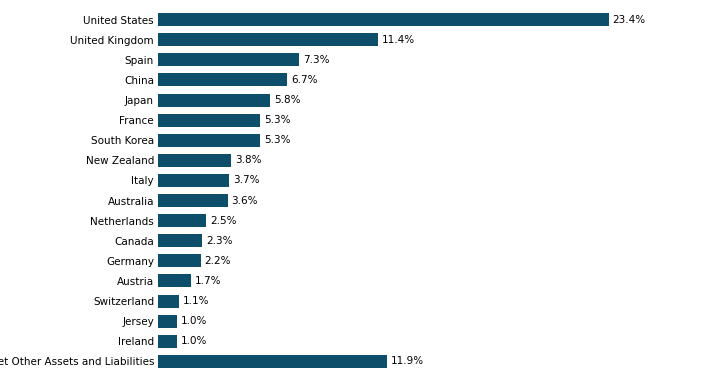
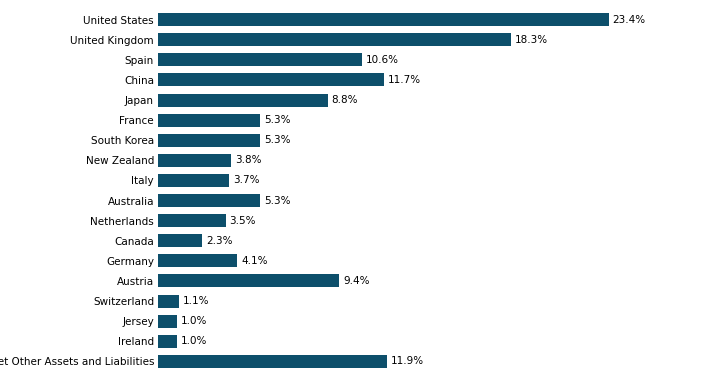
United Kingdom: 11.4% -> 18.3%
Spain: 7.3% -> 10.6%
China: 6.7% -> 11.7%
Japan: 5.8% -> 8.8%
Australia: 3.6% -> 5.3%
Netherlands: 2.5% -> 3.5%
Germany: 2.2% -> 4.1%
Austria: 1.7% -> 9.4%
